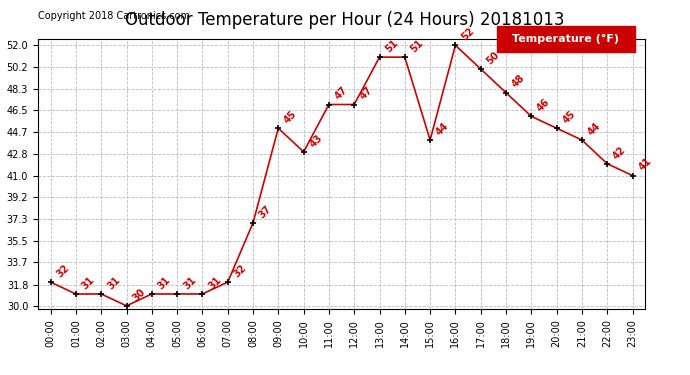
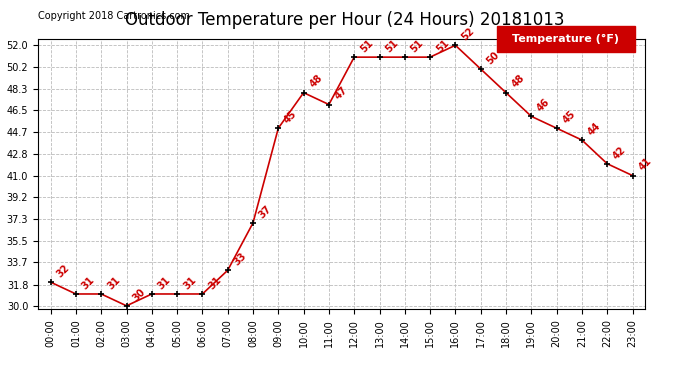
07:00: 32 -> 33
10:00: 43 -> 48
12:00: 47 -> 51
15:00: 44 -> 51
